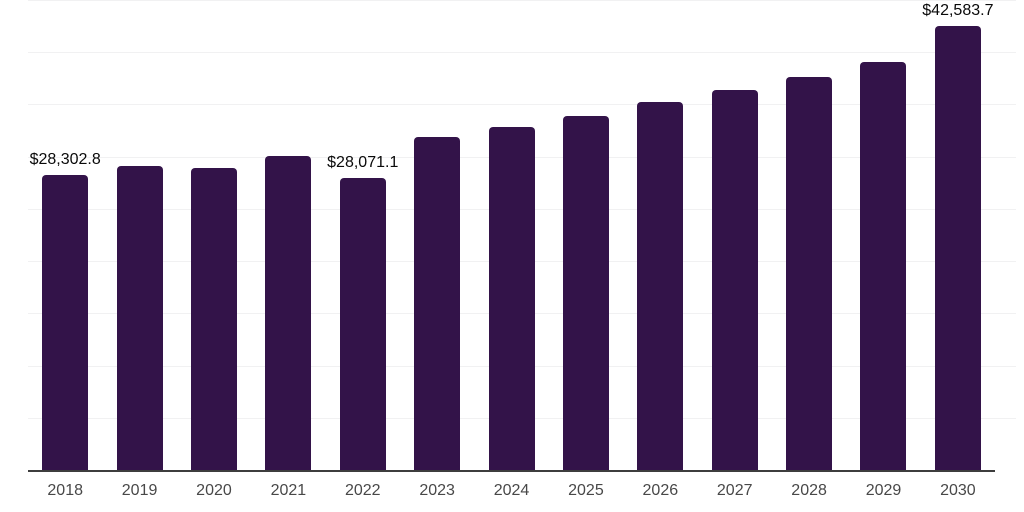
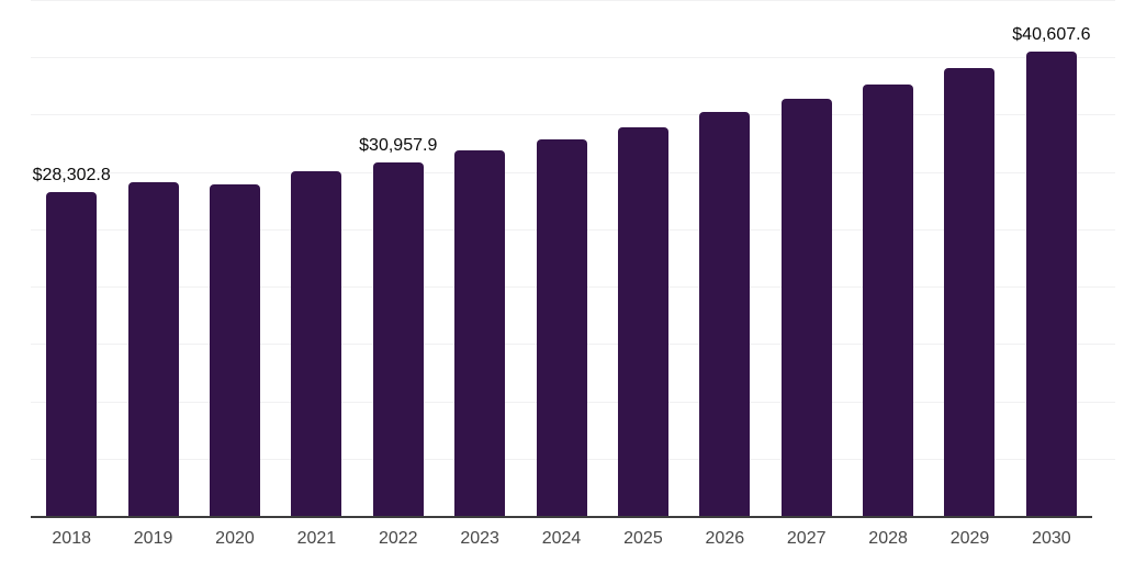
2022: $28,071.1 -> $30,957.9
2030: $42,583.7 -> $40,607.6
